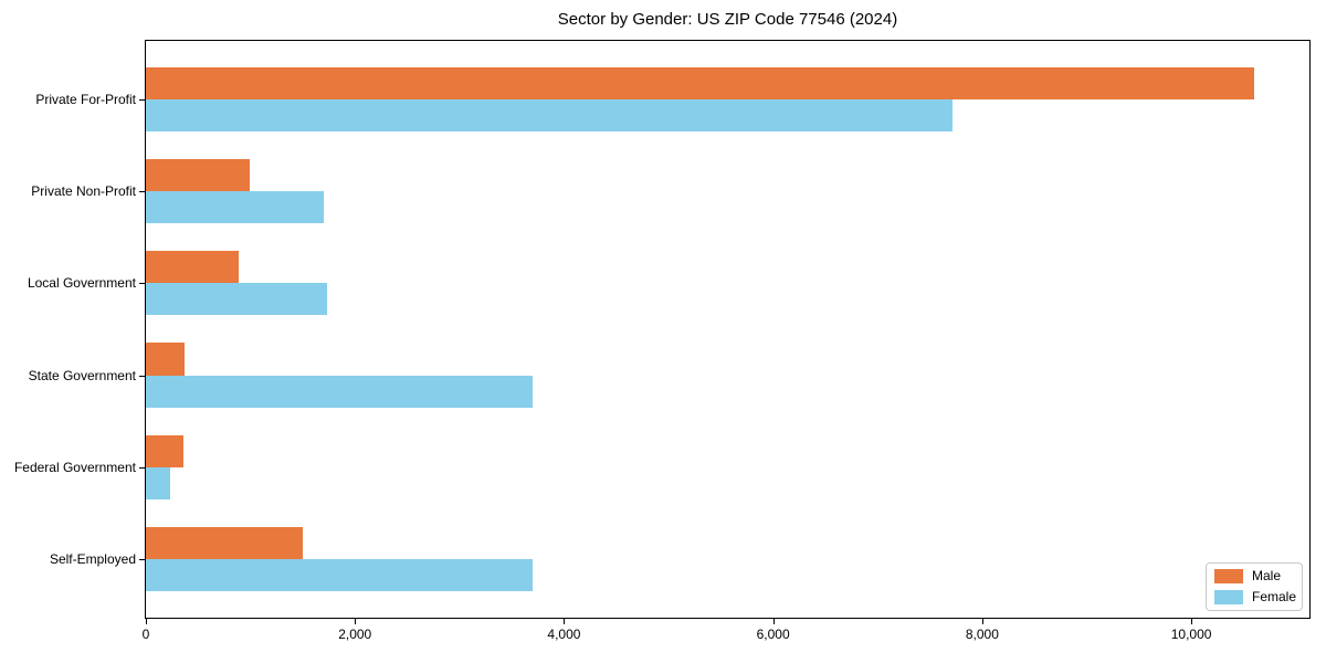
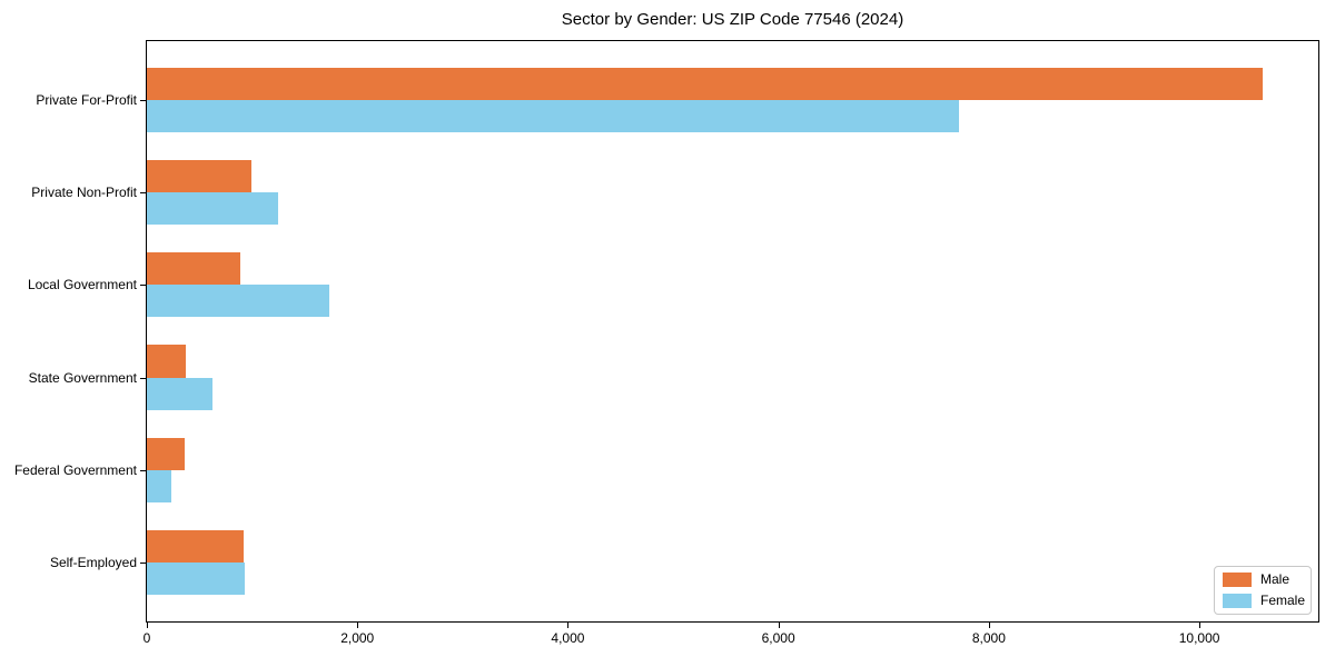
Female/Private Non-Profit: 1700 -> 1200
Female/State Government: 3700 -> 600
Male/Self-Employed: 1500 -> 900
Female/Self-Employed: 3700 -> 900
